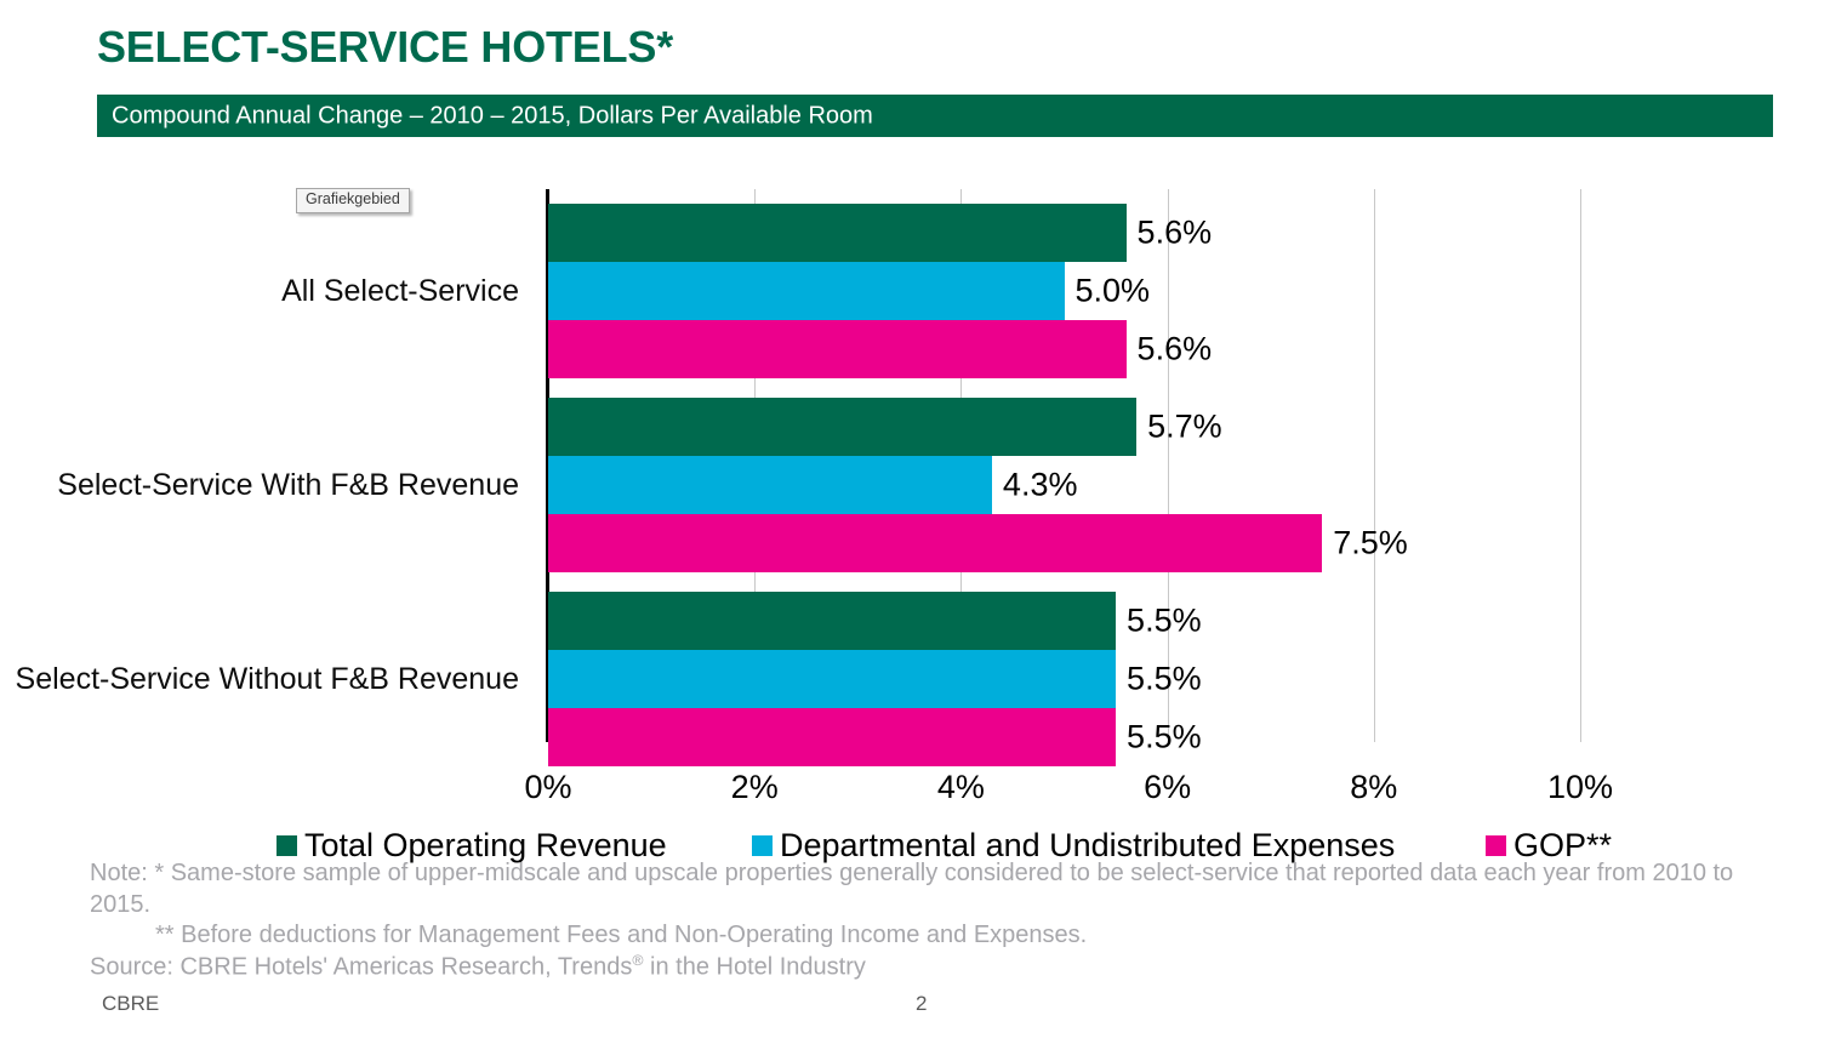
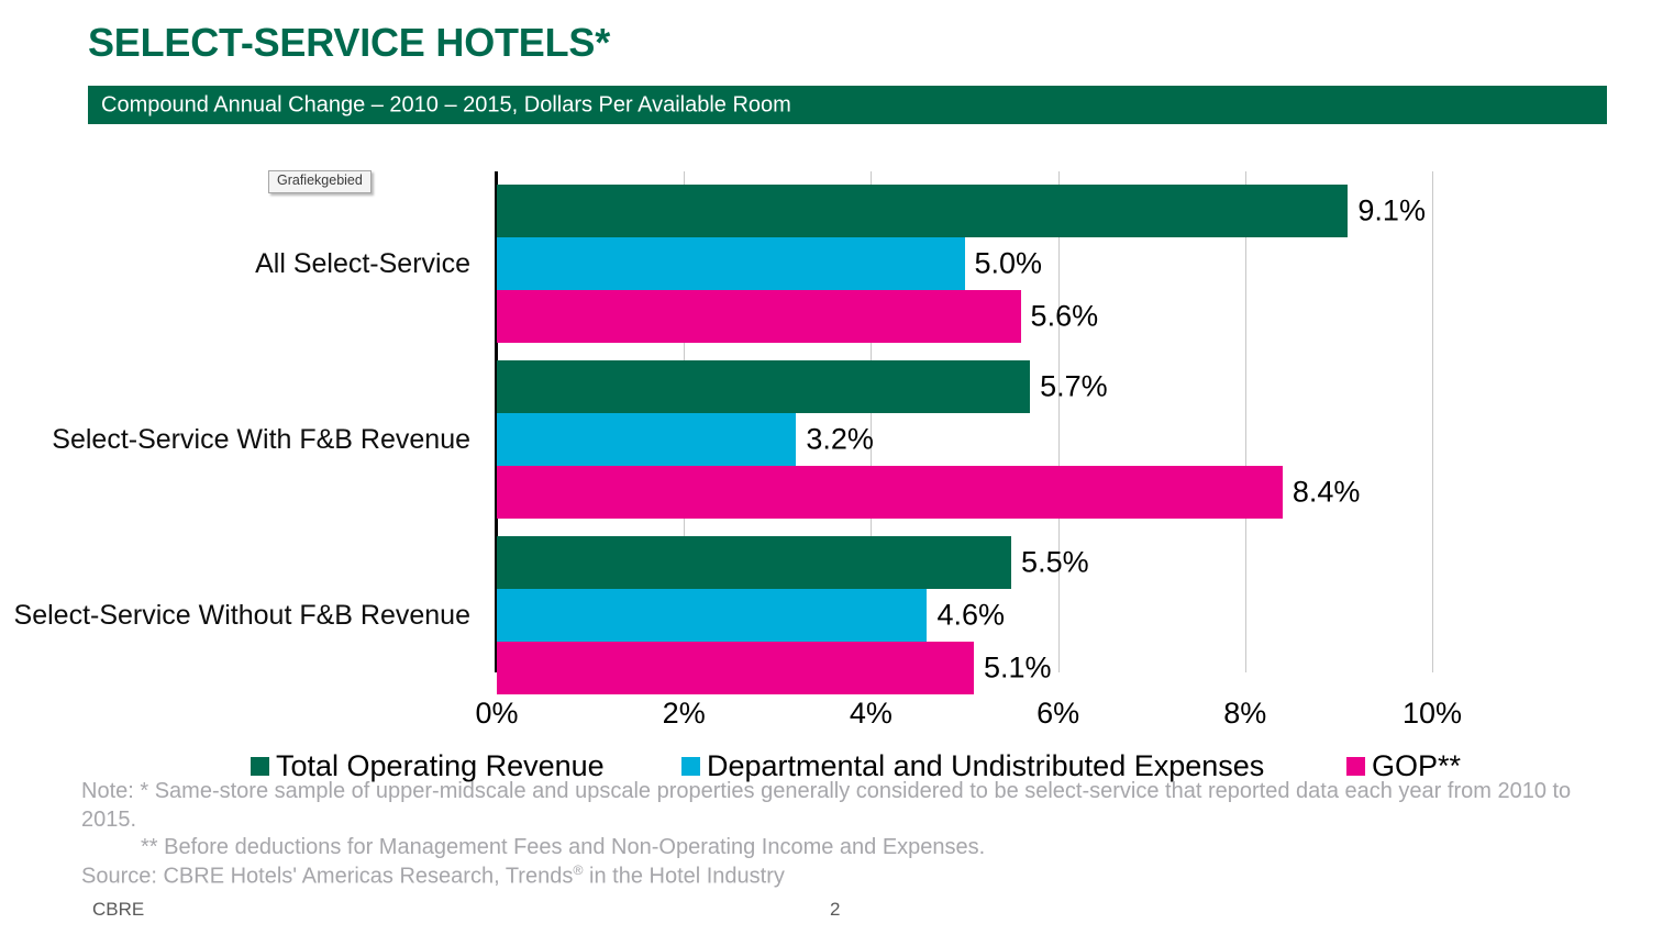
Total Operating Revenue/All Select-Service: 5.6% -> 9.1%
Departmental and Undistributed Expenses/Select-Service With F&B Revenue: 4.3% -> 3.2%
GOP**/Select-Service With F&B Revenue: 7.5% -> 8.4%
Departmental and Undistributed Expenses/Select-Service Without F&B Revenue: 5.5% -> 4.6%
GOP**/Select-Service Without F&B Revenue: 5.5% -> 5.1%
